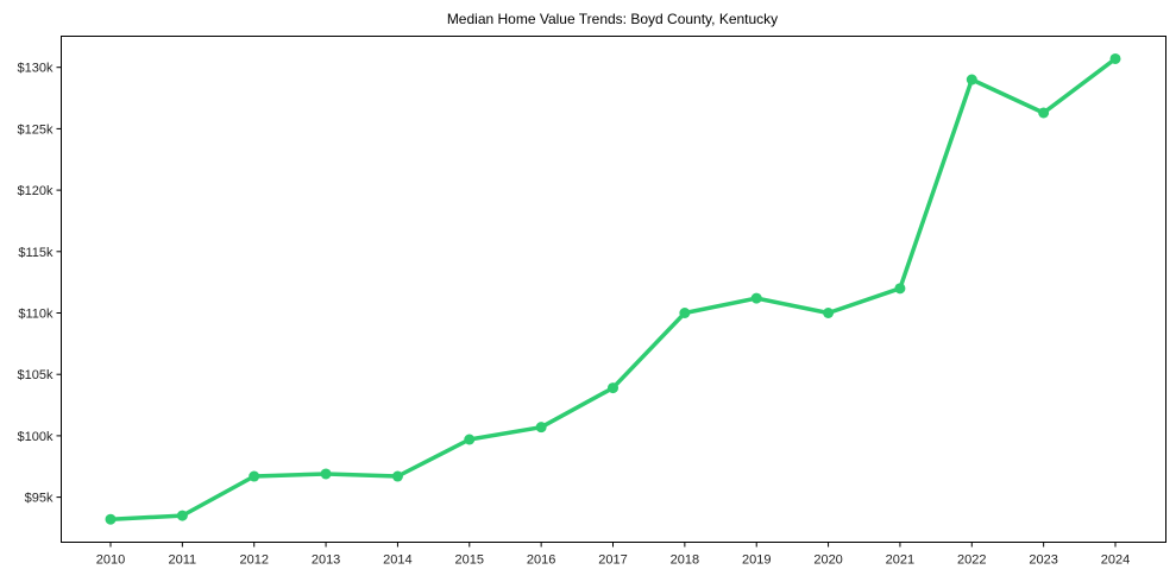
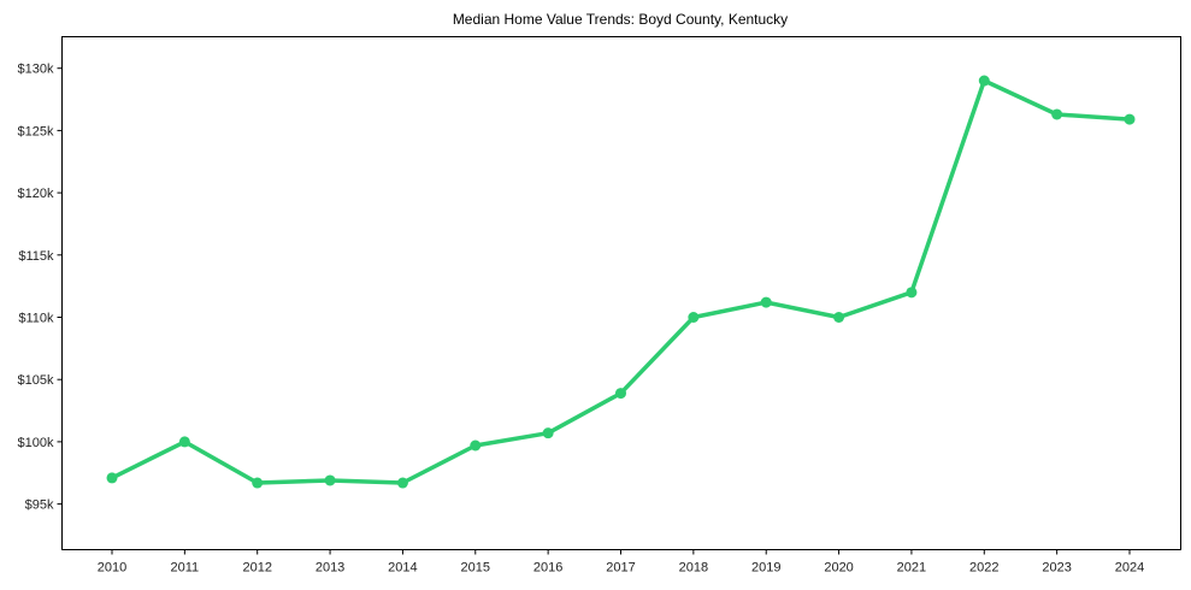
2010: $93.2k -> $97.1k
2011: $93.5k -> $100.0k
2024: $130.7k -> $125.9k
